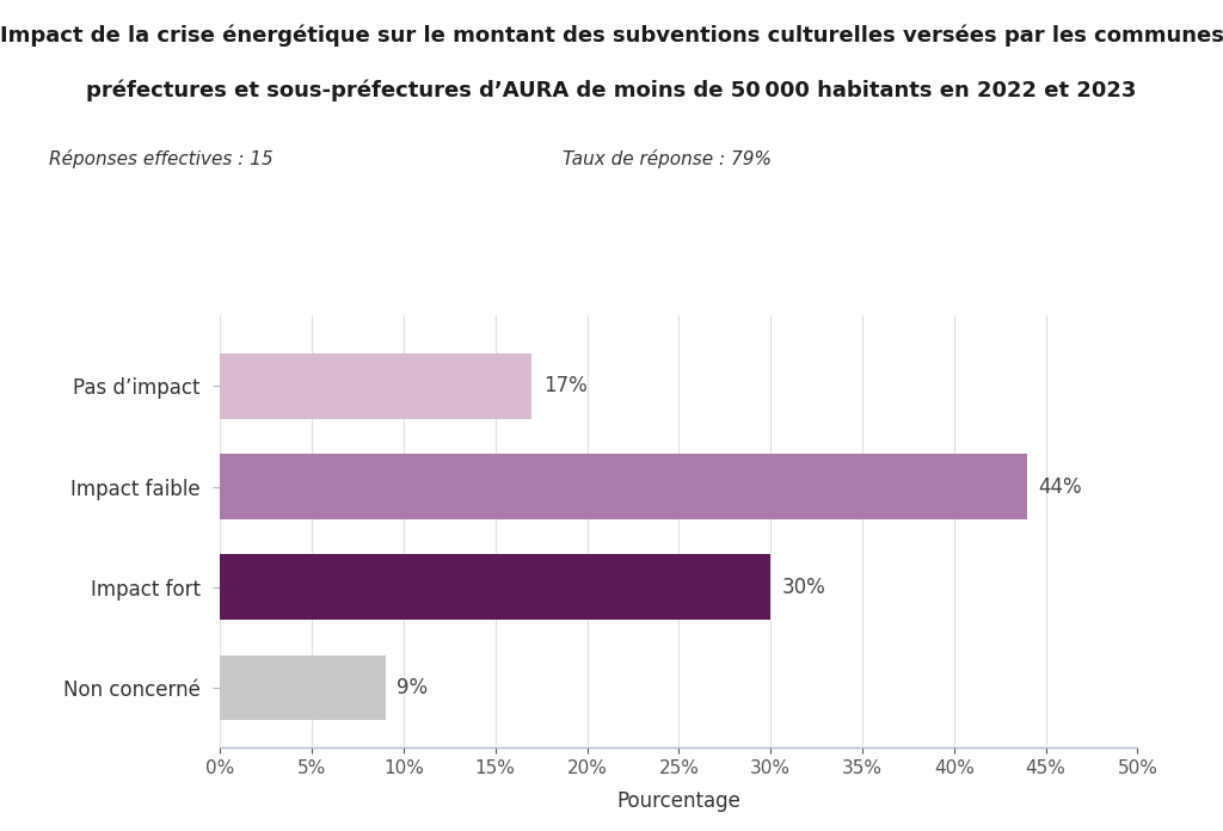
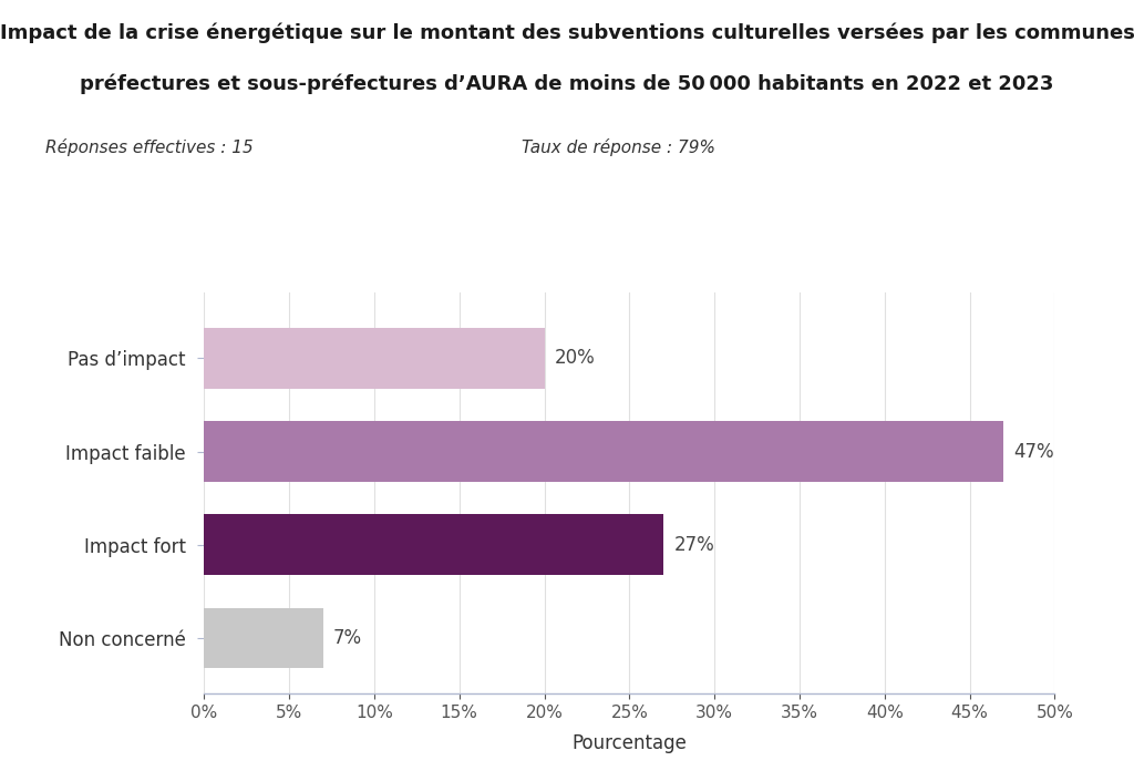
Pas d’impact: 17% -> 20%
Impact faible: 44% -> 47%
Impact fort: 30% -> 27%
Non concerné: 9% -> 7%
